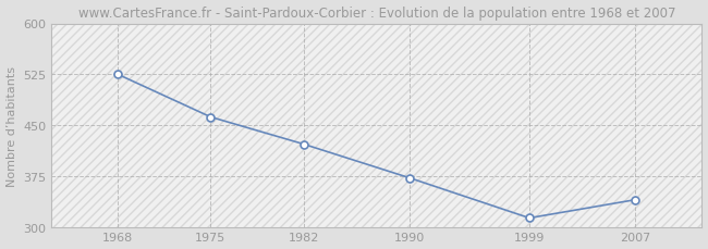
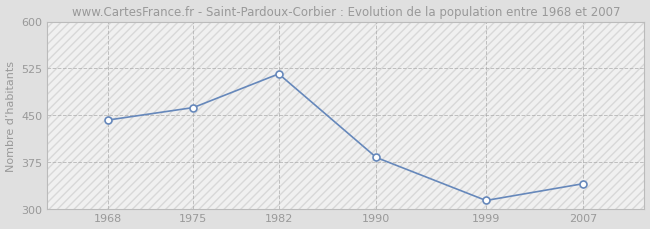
1968: 525 -> 442
1982: 422 -> 516
1990: 372 -> 382
